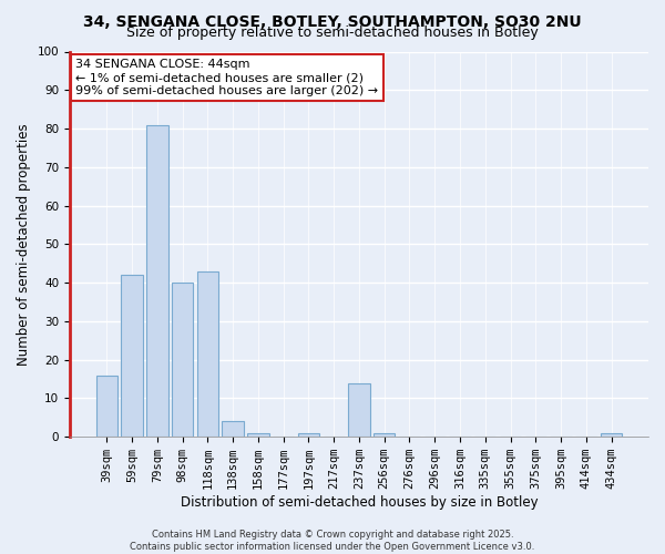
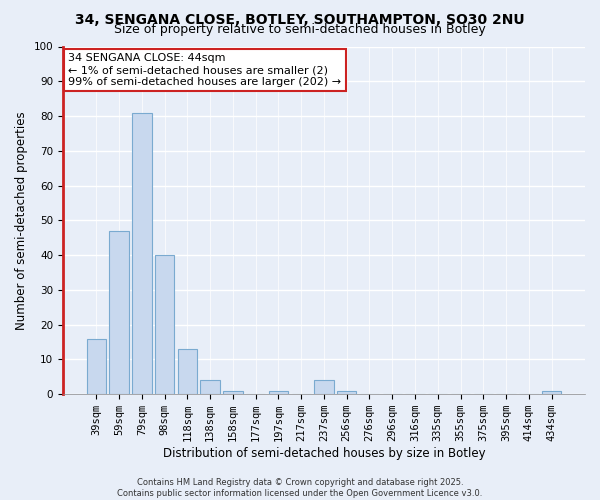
59sqm: 42 -> 47
118sqm: 43 -> 13
237sqm: 14 -> 4
